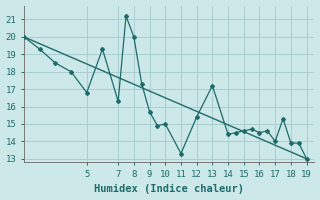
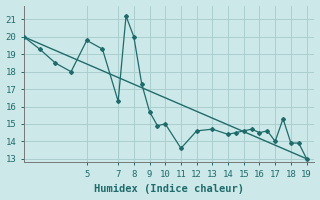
5: 16.8 -> 19.8
11: 13.3 -> 13.6
12: 15.4 -> 14.6
13: 17.2 -> 14.7
